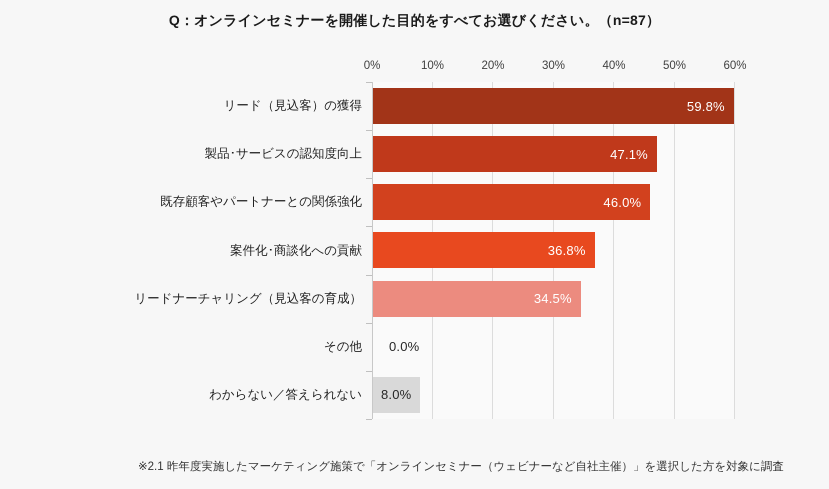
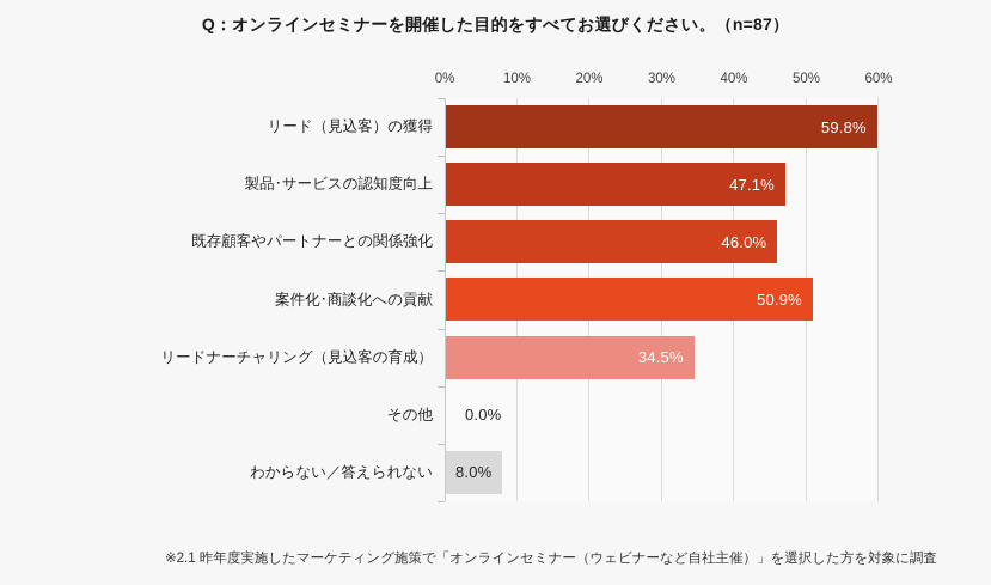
案件化･商談化への貢献: 36.8% -> 50.9%
